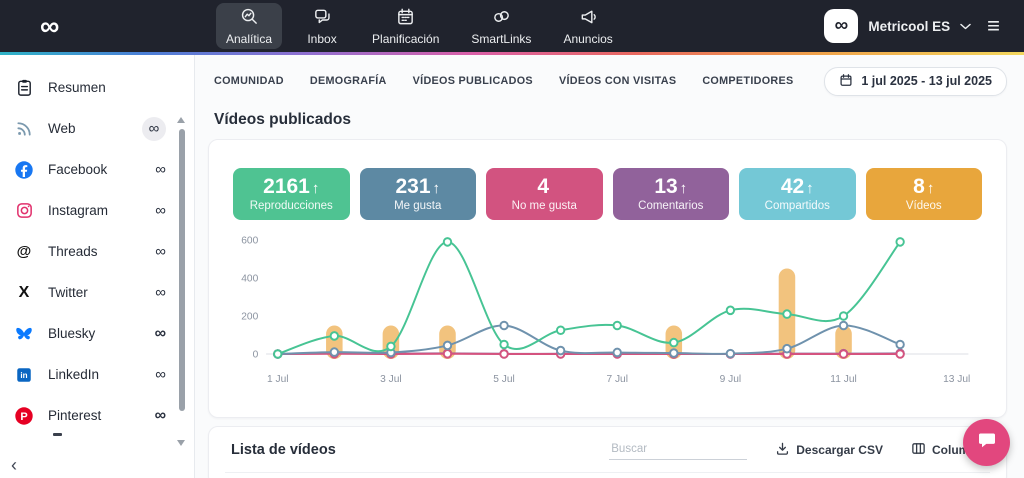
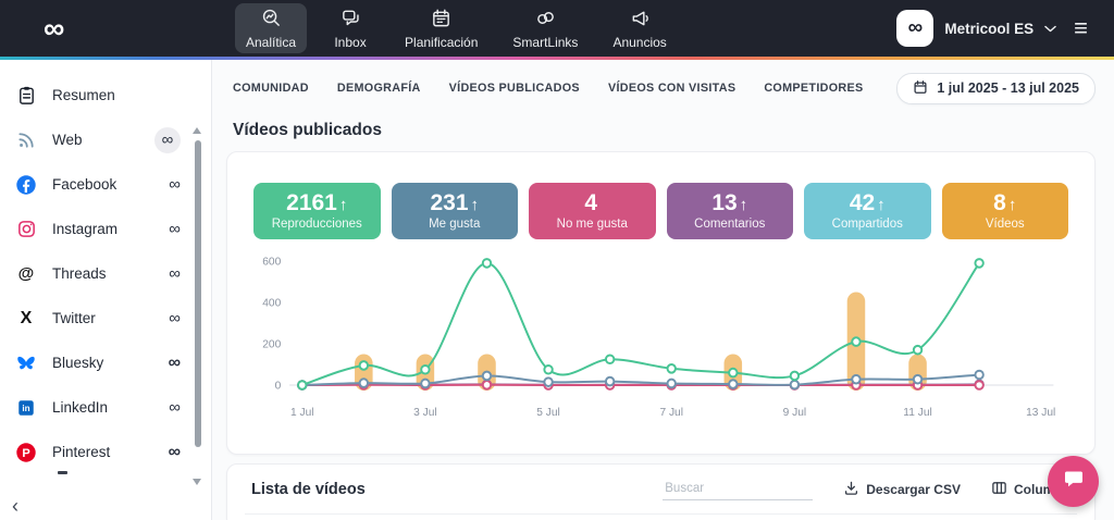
Reproducciones/3 Jul: 40 -> 80
Reproducciones/5 Jul: 50 -> 80
Me gusta/5 Jul: 150 -> 20
Reproducciones/7 Jul: 150 -> 80
Reproducciones/9 Jul: 230 -> 40
Reproducciones/11 Jul: 200 -> 170
Me gusta/11 Jul: 150 -> 30
